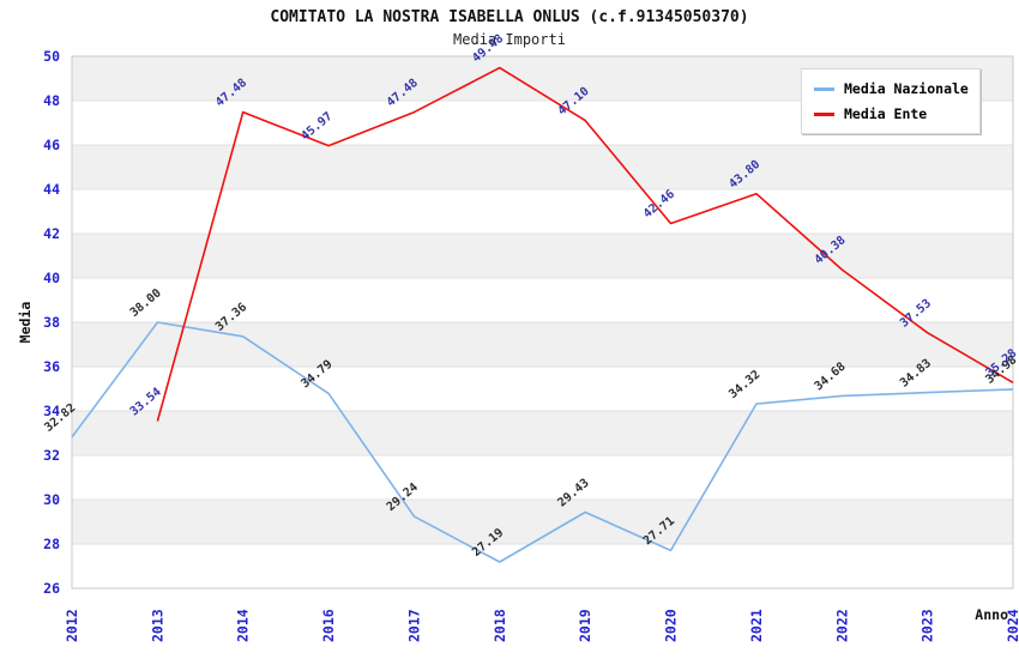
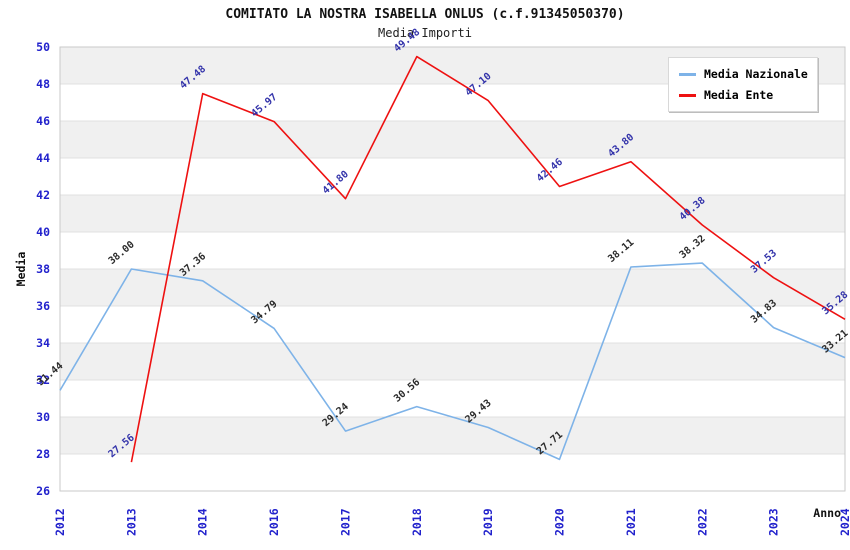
Media Nazionale/2012: 32.82 -> 31.44
Media Ente/2013: 33.54 -> 27.56
Media Ente/2017: 47.48 -> 41.80
Media Nazionale/2018: 27.19 -> 30.56
Media Nazionale/2021: 34.32 -> 38.11
Media Nazionale/2022: 34.68 -> 38.32
Media Nazionale/2024: 34.98 -> 33.21
